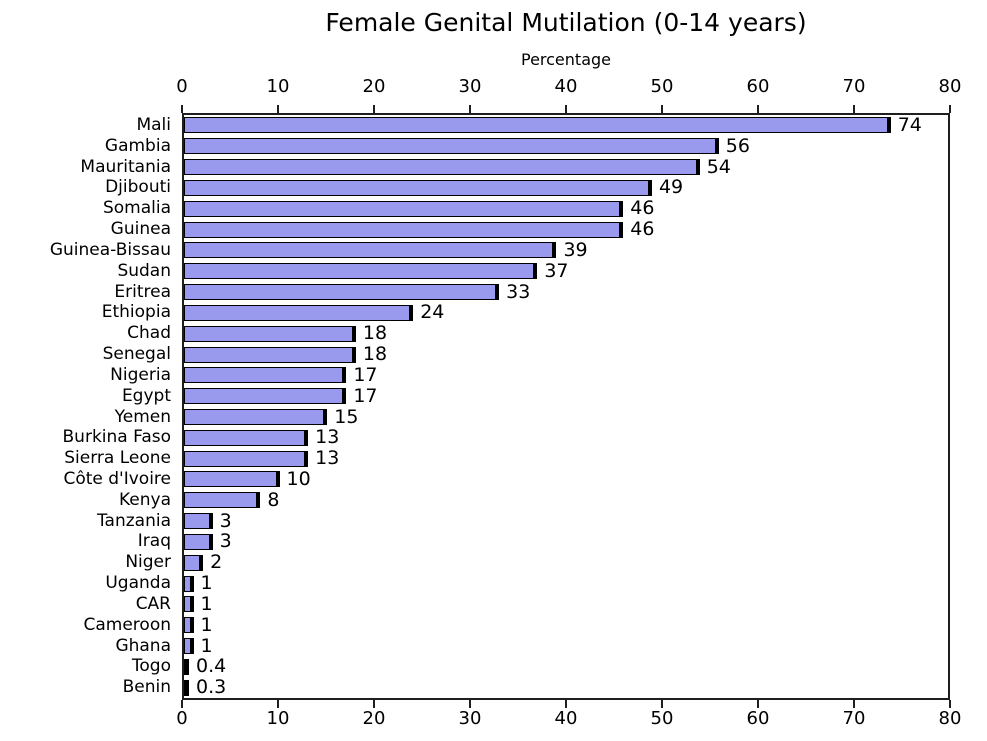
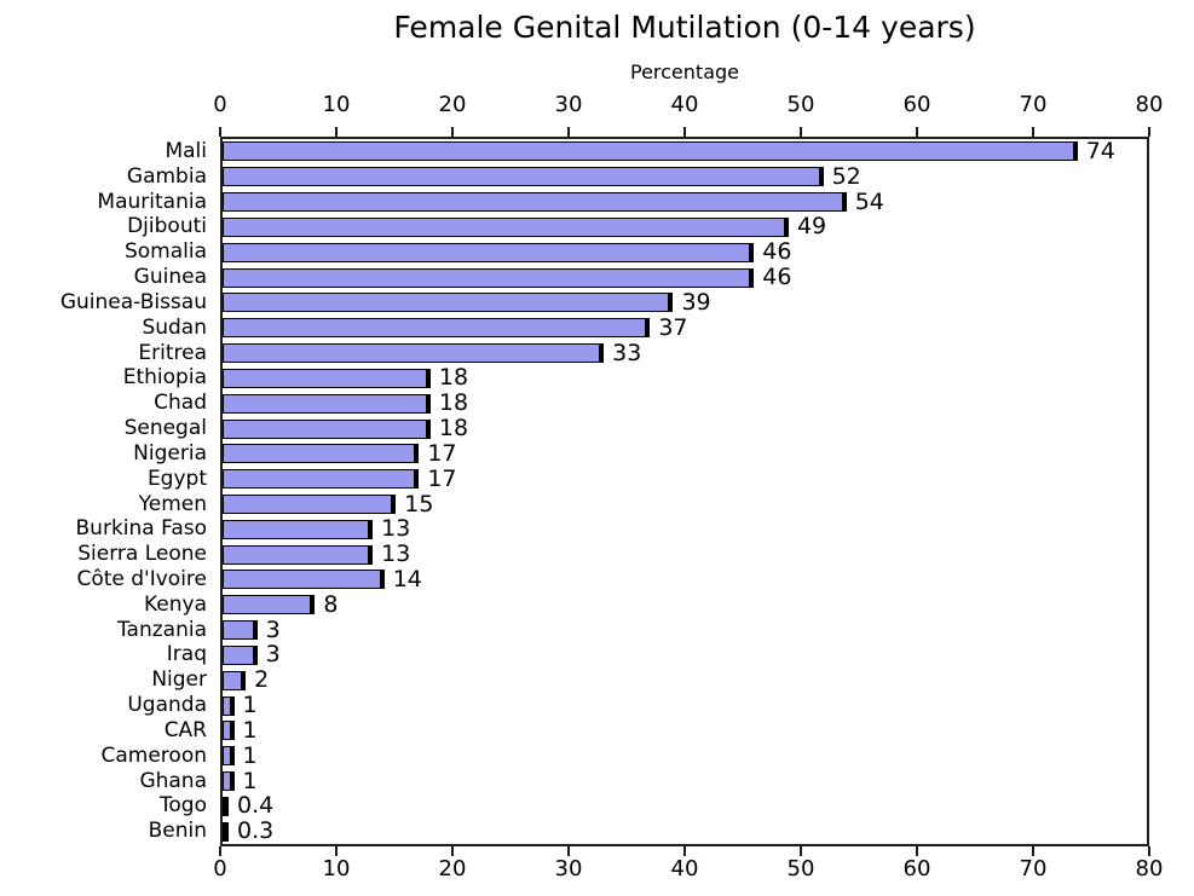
Gambia: 56 -> 52
Ethiopia: 24 -> 18
Côte d'Ivoire: 10 -> 14
